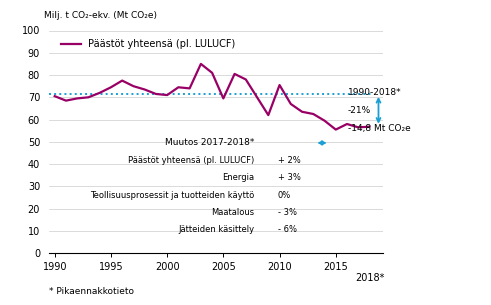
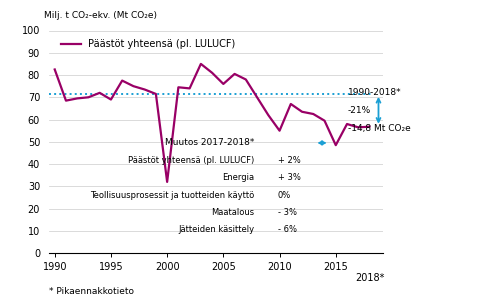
1990: 70.5 -> 82.5
1995: 74.5 -> 69.0
2000: 71.0 -> 32.0
2005: 69.5 -> 76.0
2010: 75.5 -> 55.0
2015: 55.5 -> 48.5
